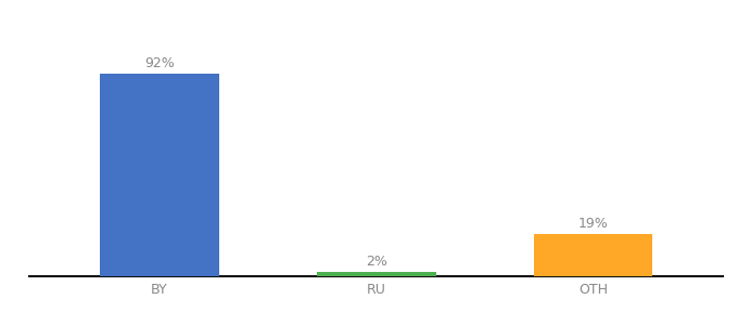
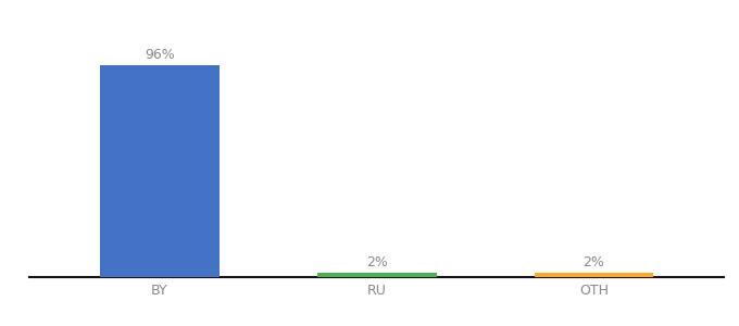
BY: 92% -> 96%
OTH: 19% -> 2%
